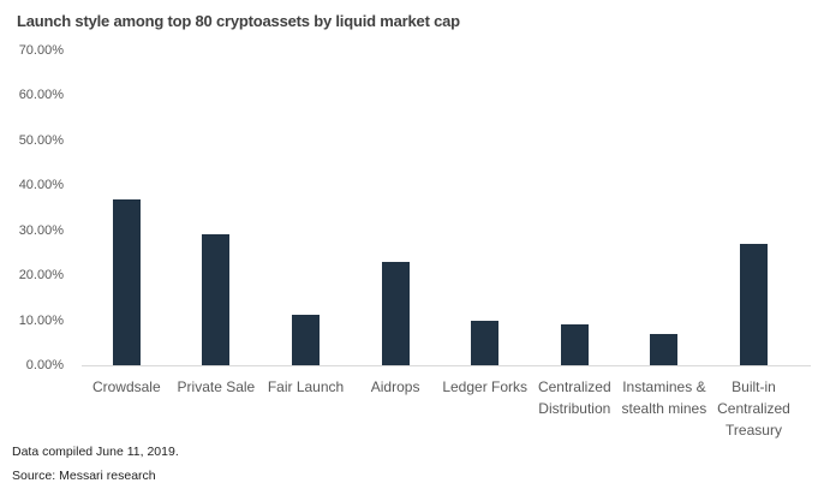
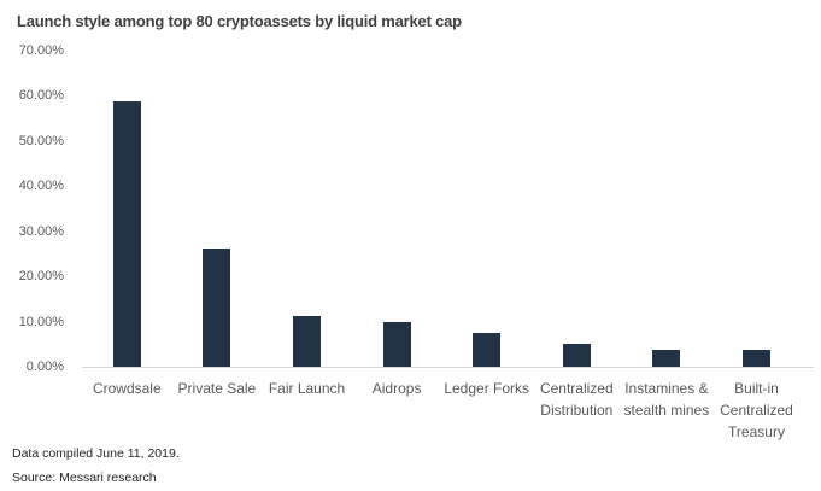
Crowdsale: 37% -> 59%
Private Sale: 29% -> 26%
Aidrops: 23% -> 10%
Ledger Forks: 10% -> 8%
Centralized Distribution: 9% -> 5%
Instamines & stealth mines: 7% -> 4%
Built-in Centralized Treasury: 27% -> 4%
